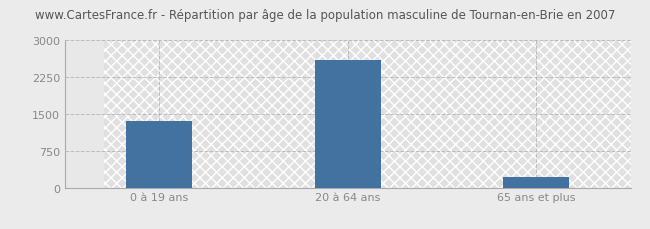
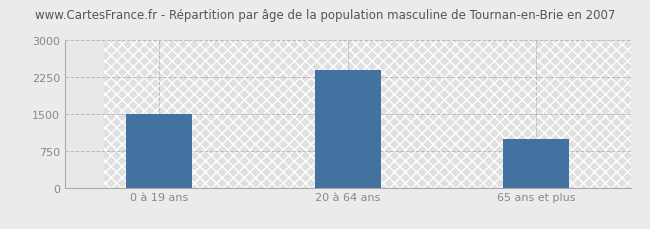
0 à 19 ans: 1350 -> 1500
20 à 64 ans: 2600 -> 2400
65 ans et plus: 220 -> 1000
